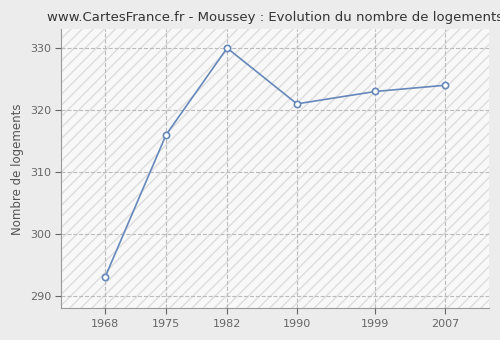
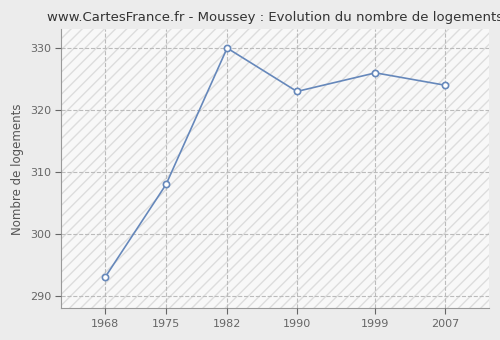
1975: 316 -> 308
1990: 321 -> 323
1999: 323 -> 326
